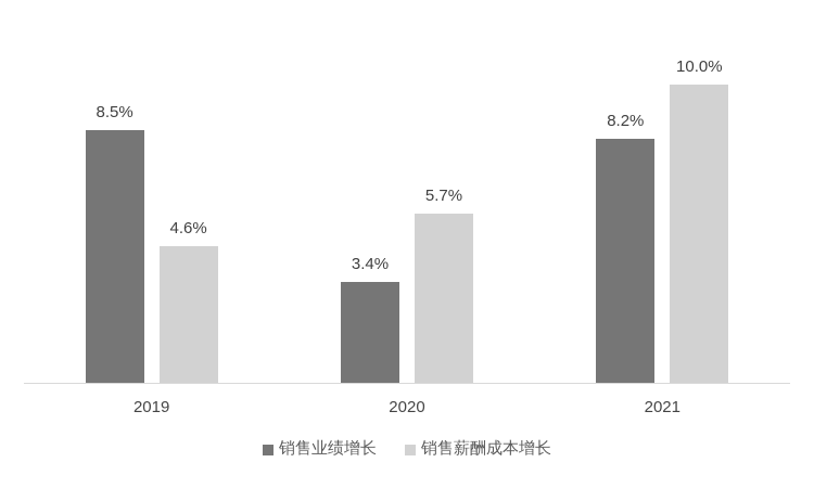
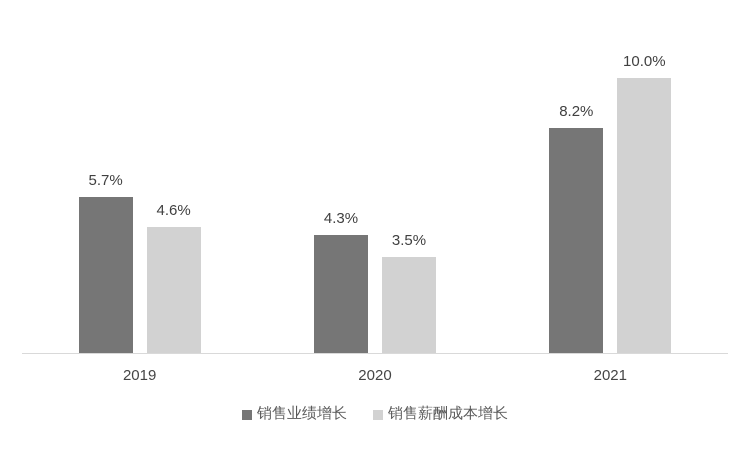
销售业绩增长/2019: 8.5% -> 5.7%
销售业绩增长/2020: 3.4% -> 4.3%
销售薪酬成本增长/2020: 5.7% -> 3.5%
